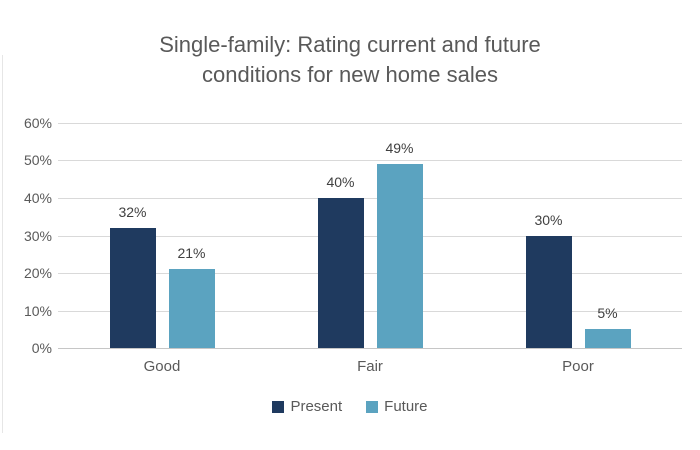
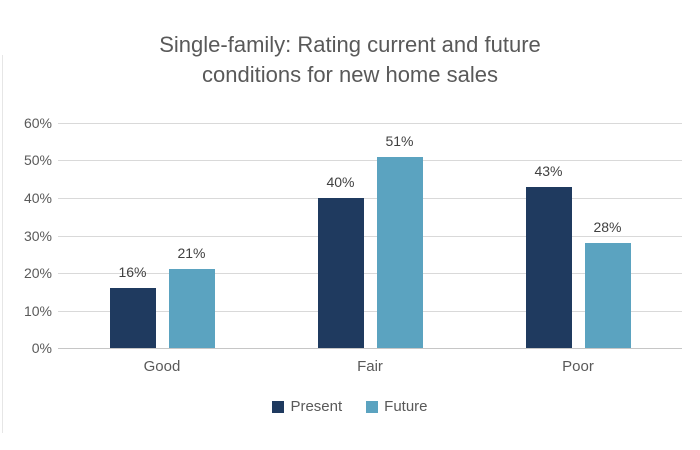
Present/Good: 32% -> 16%
Future/Fair: 49% -> 51%
Present/Poor: 30% -> 43%
Future/Poor: 5% -> 28%
